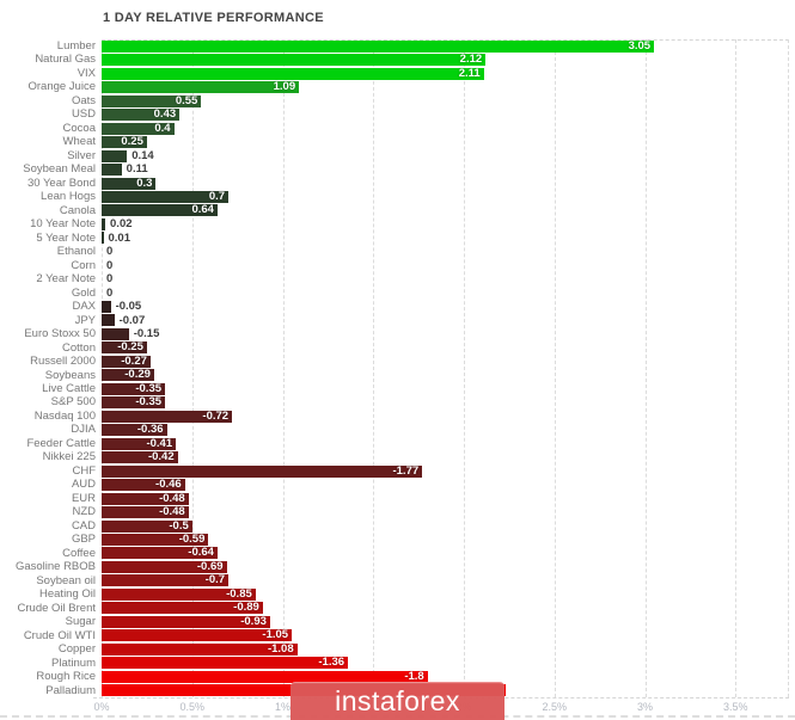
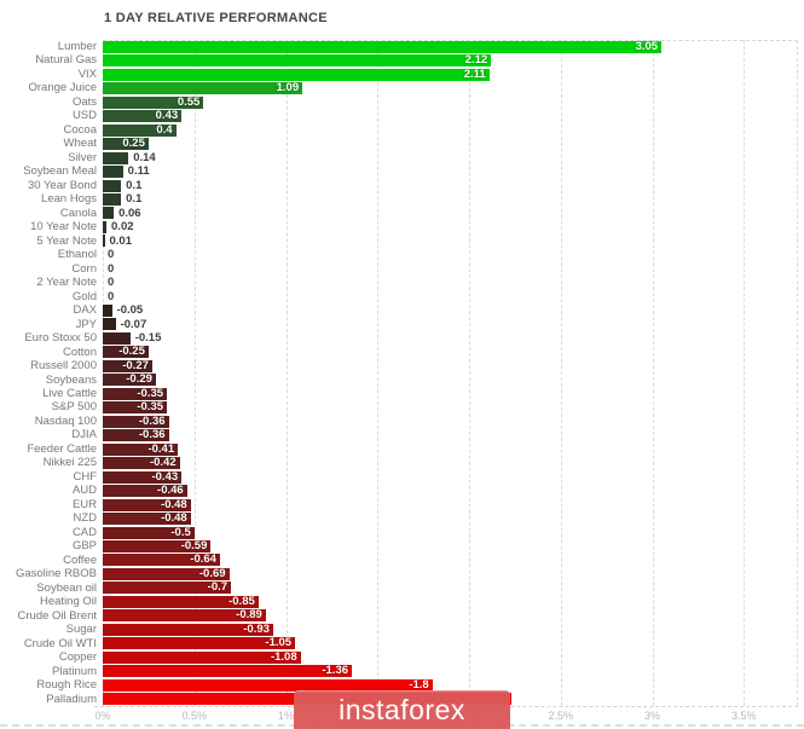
30 Year Bond: 0.3 -> 0.1
Lean Hogs: 0.7 -> 0.1
Canola: 0.64 -> 0.06
Nasdaq 100: -0.72 -> -0.36
CHF: -1.77 -> -0.43
